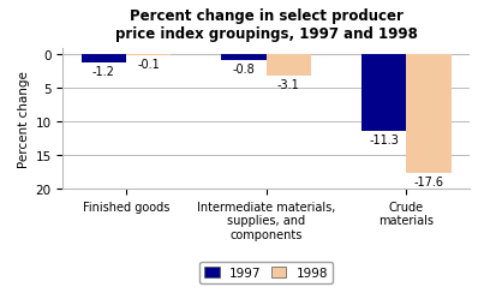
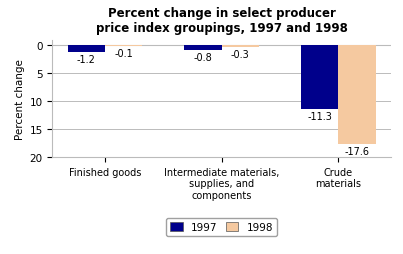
1998/Intermediate materials, supplies, and components: -3.1 -> -0.3
